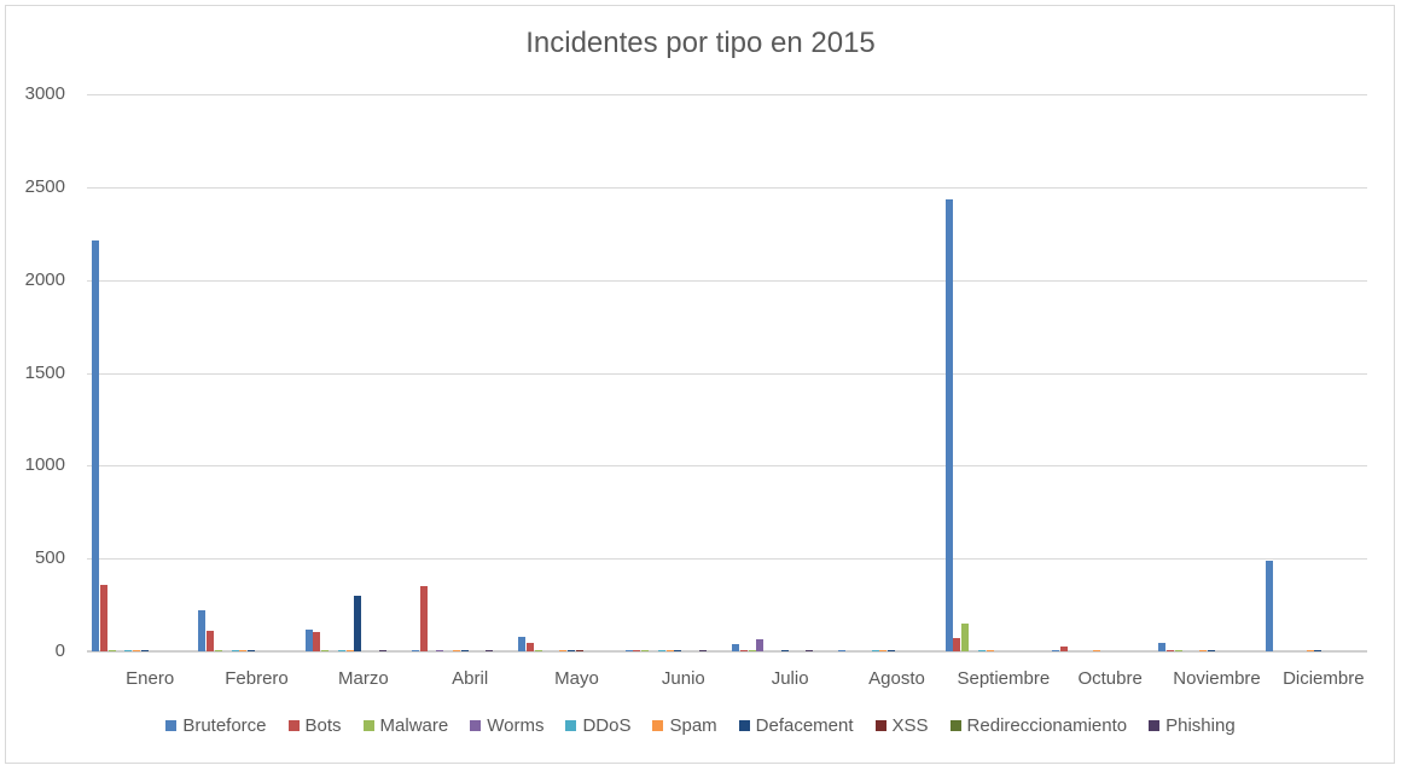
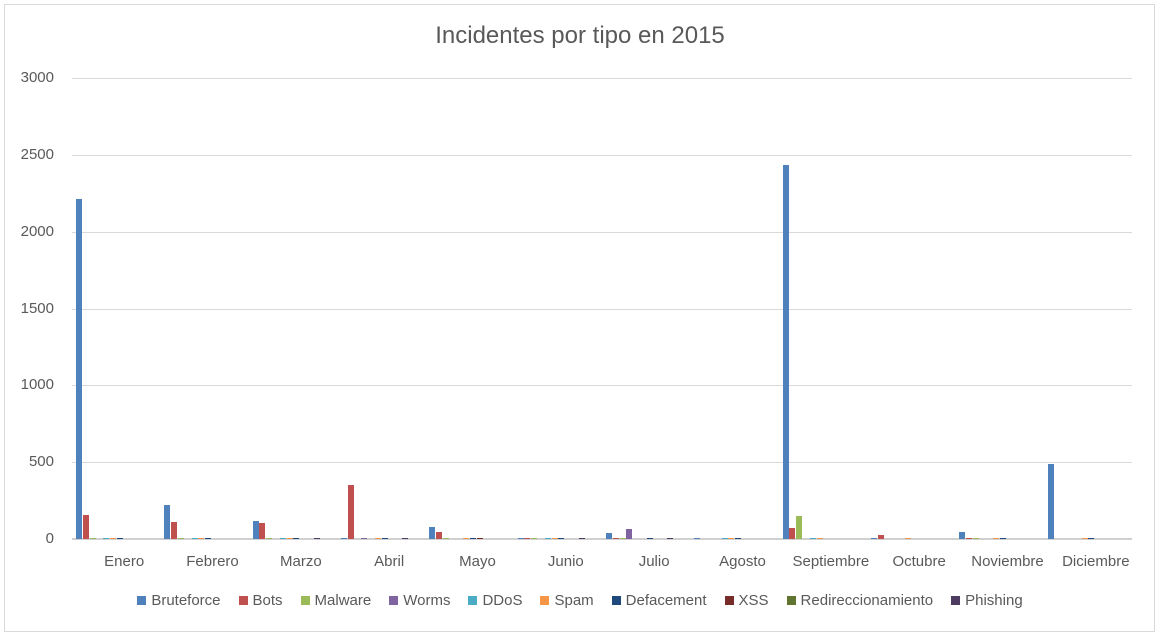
Bots/Enero: 360 -> 160
Defacement/Marzo: 300 -> 10
